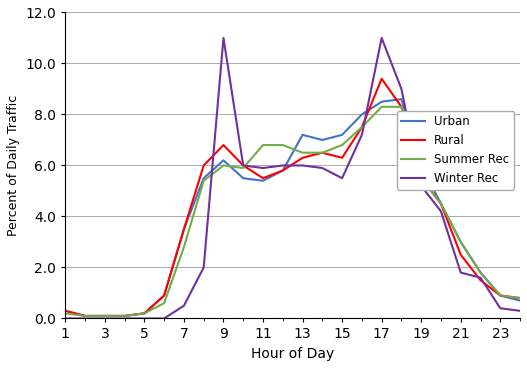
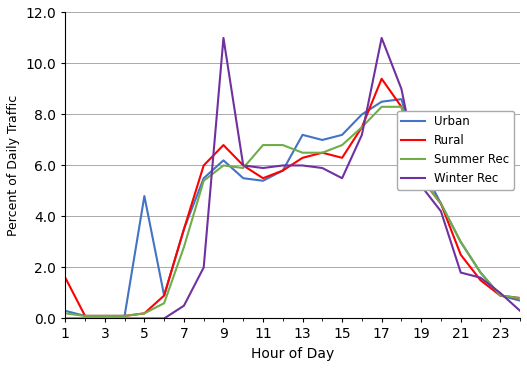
Rural/1: 0.3 -> 1.6
Urban/5: 0.2 -> 4.8
Winter Rec/23: 0.4 -> 1.0
